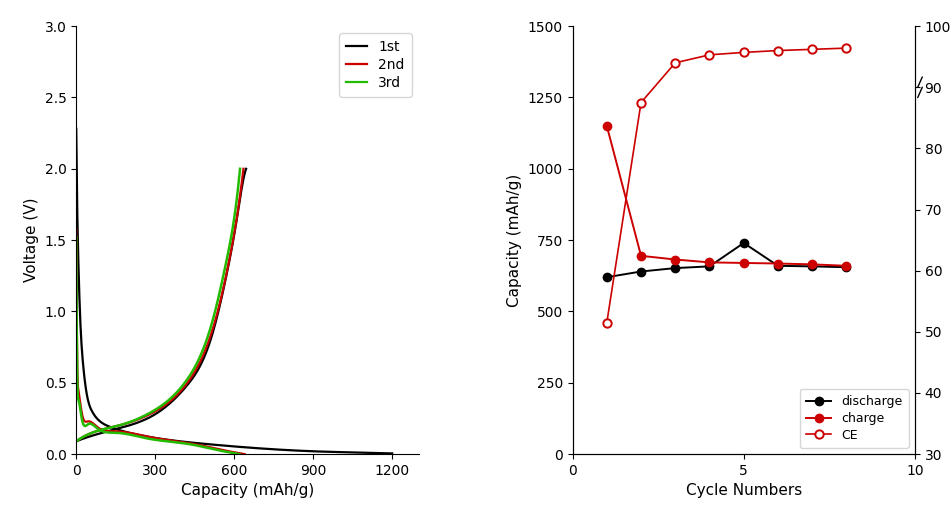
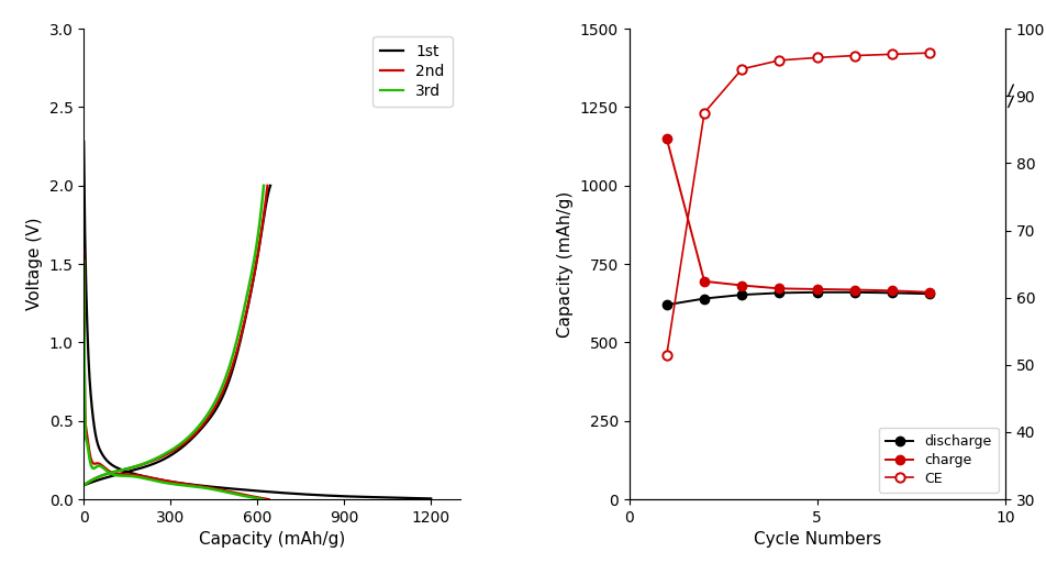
discharge/5: 740 -> 660
